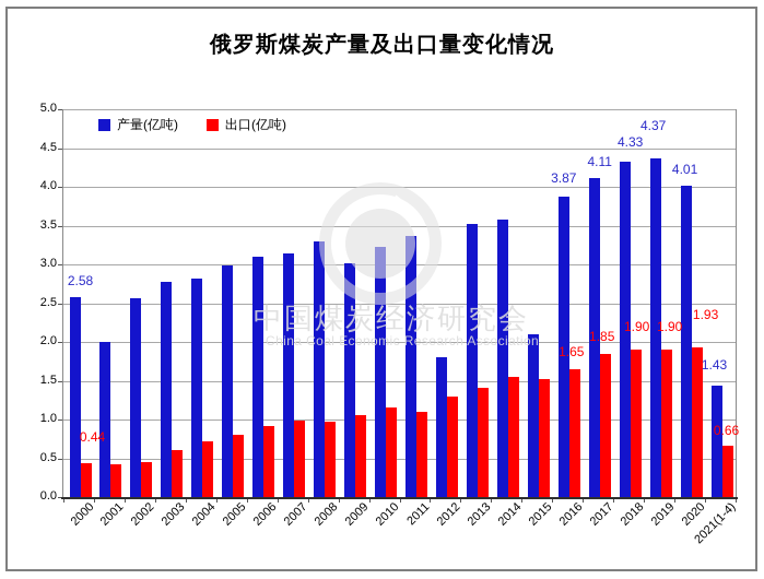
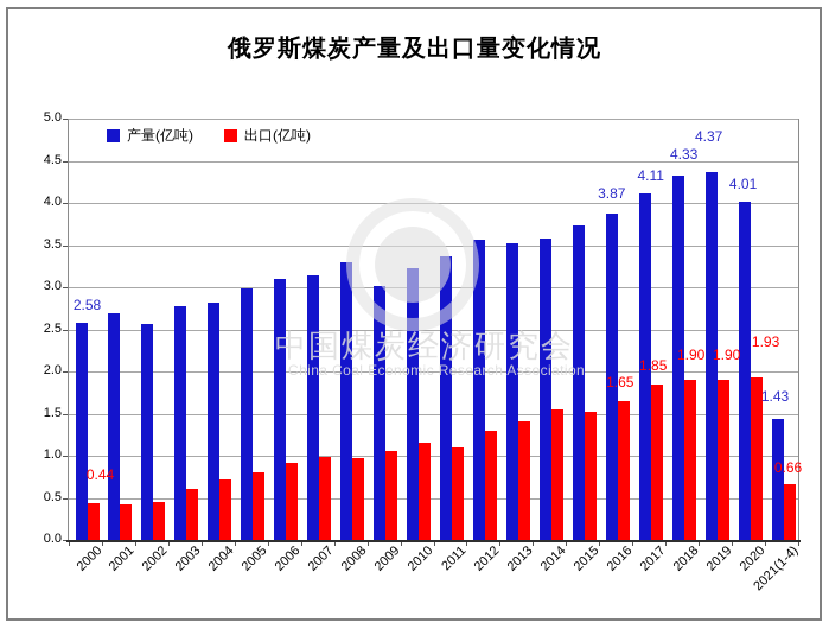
产量(亿吨)/2001: 2.0 -> 2.7
产量(亿吨)/2012: 1.8 -> 3.6
产量(亿吨)/2015: 2.1 -> 3.7
